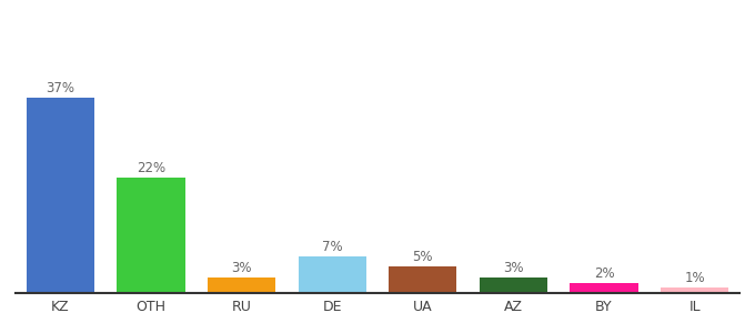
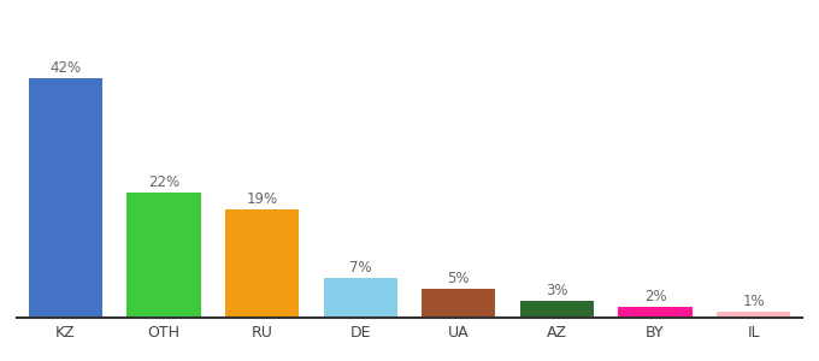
KZ: 37% -> 42%
RU: 3% -> 19%
